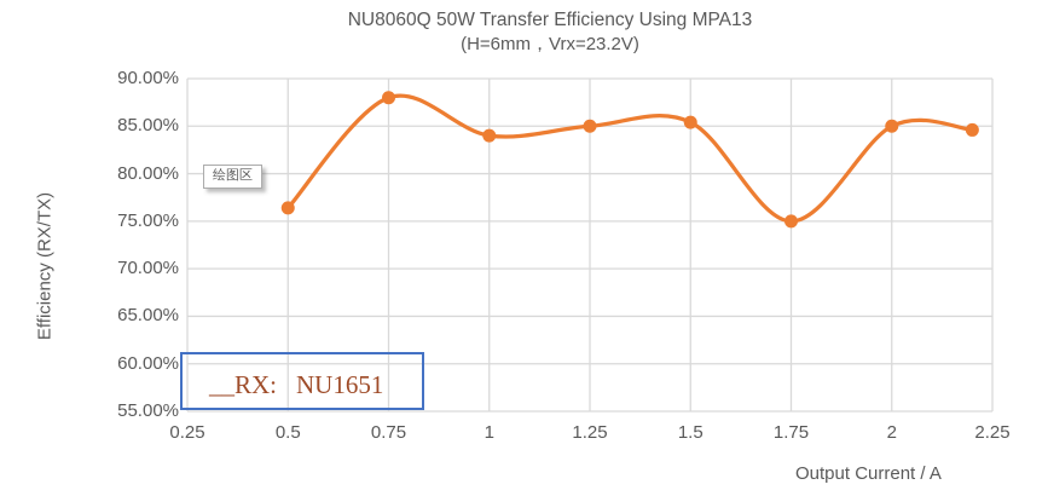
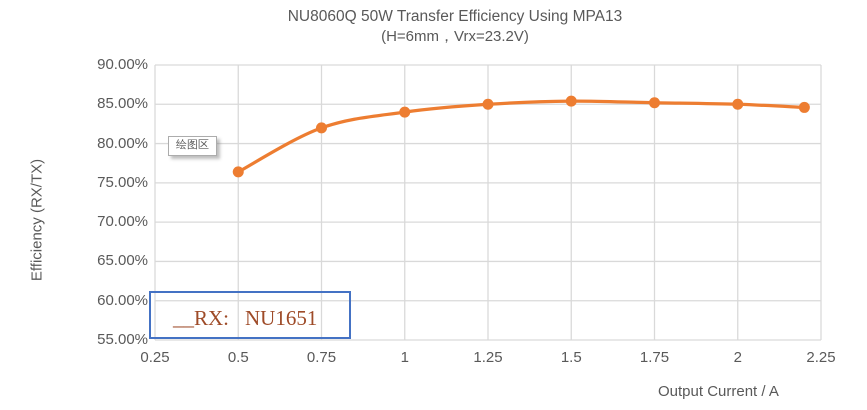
0.75: 88% -> 82%
1.75: 75% -> 85%
